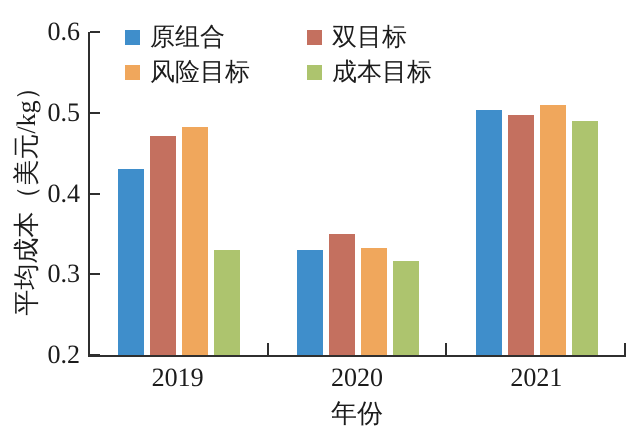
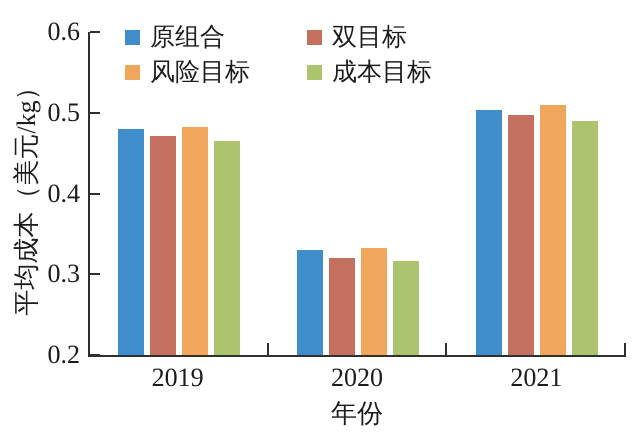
原组合/2019: 0.43 -> 0.48
成本目标/2019: 0.33 -> 0.47
双目标/2020: 0.35 -> 0.32
